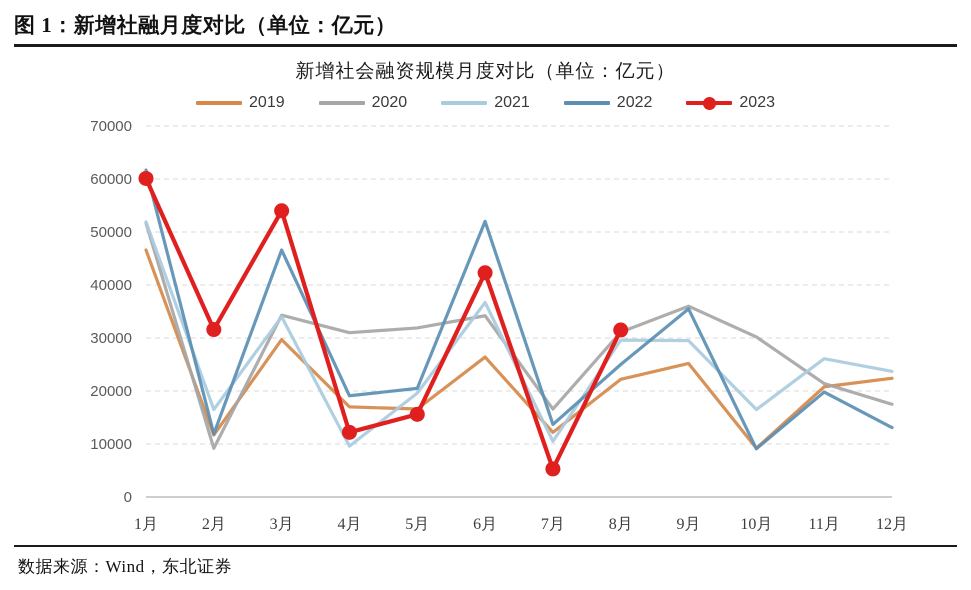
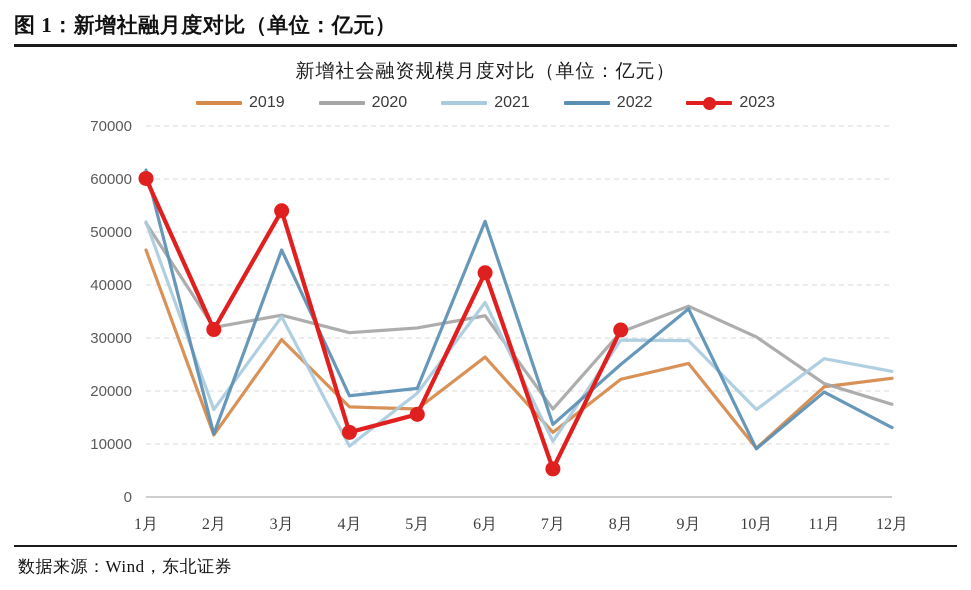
2020/2月: 9000 -> 32000
